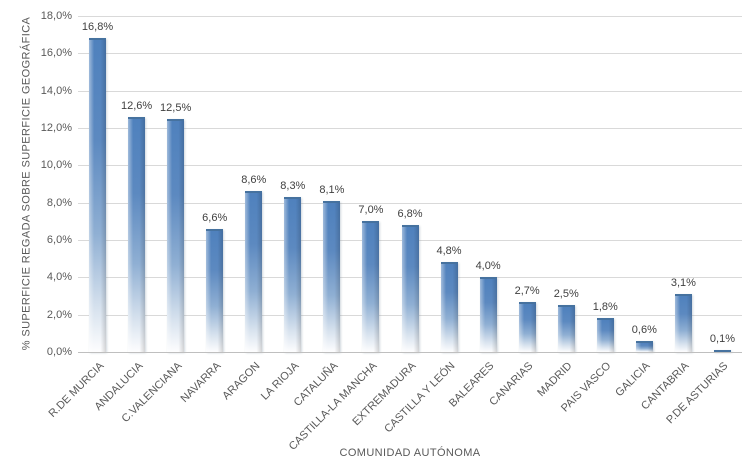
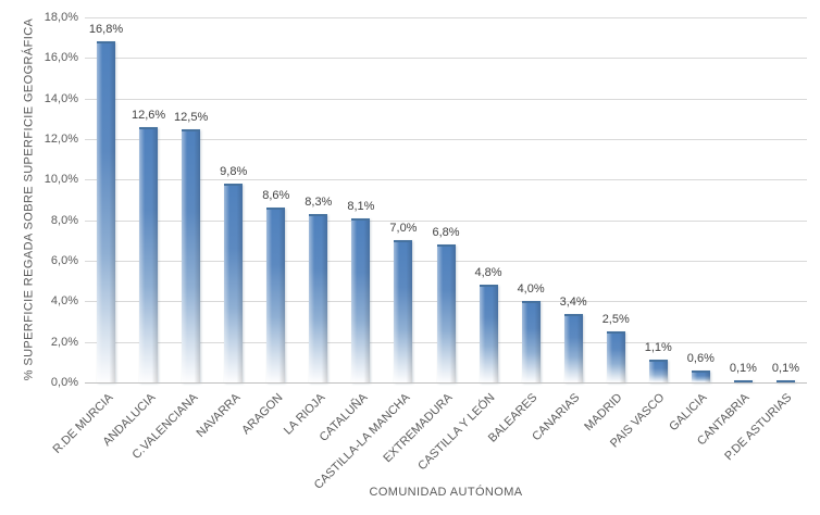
NAVARRA: 6,6% -> 9,8%
CANARIAS: 2,7% -> 3,4%
PAIS VASCO: 1,8% -> 1,1%
CANTABRIA: 3,1% -> 0,1%
